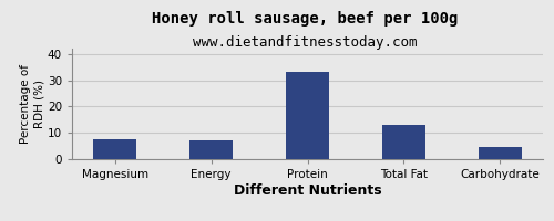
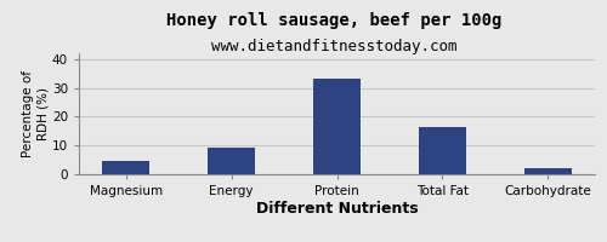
Magnesium: 7.5 -> 4.5
Energy: 7.0 -> 9.2
Total Fat: 13.0 -> 16.3
Carbohydrate: 4.5 -> 2.3
